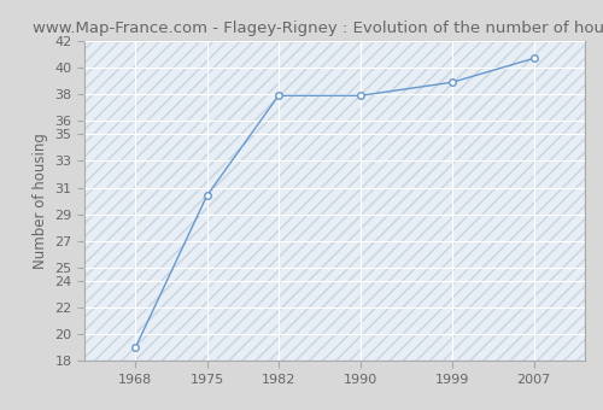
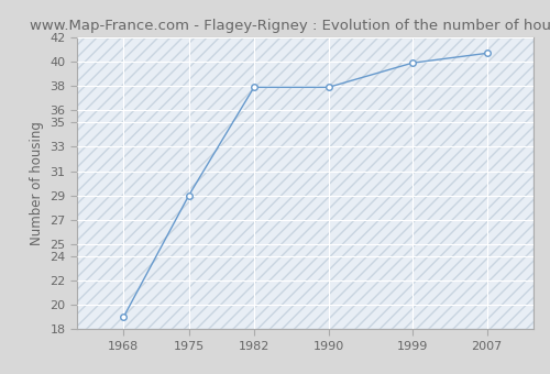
1975: 30.4 -> 29.0
1999: 38.9 -> 39.9
